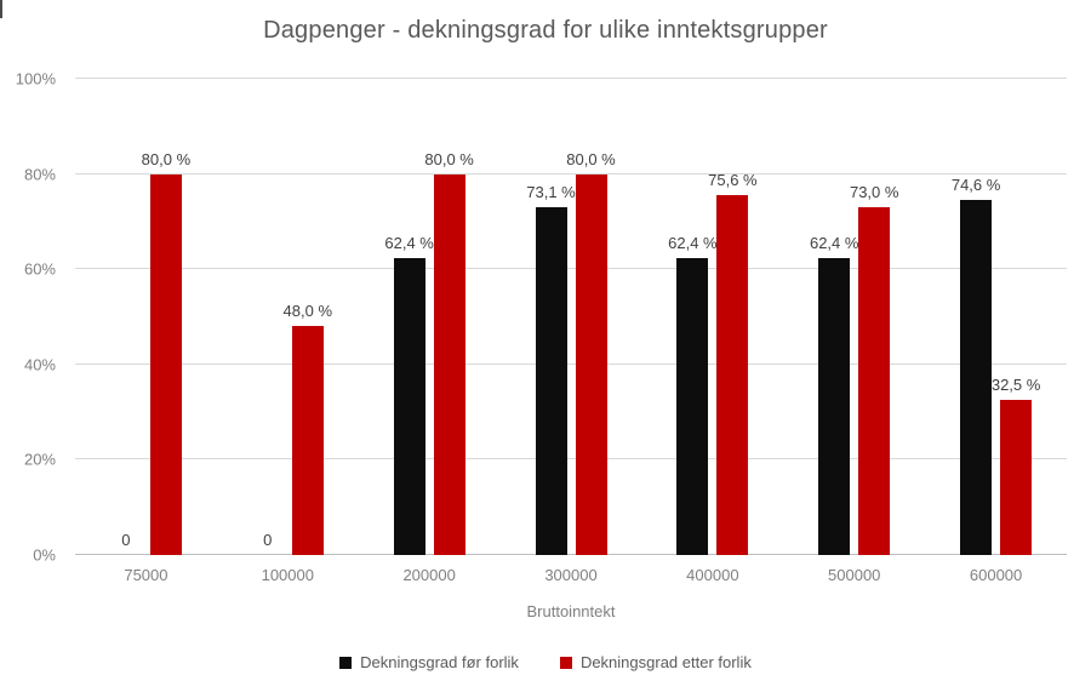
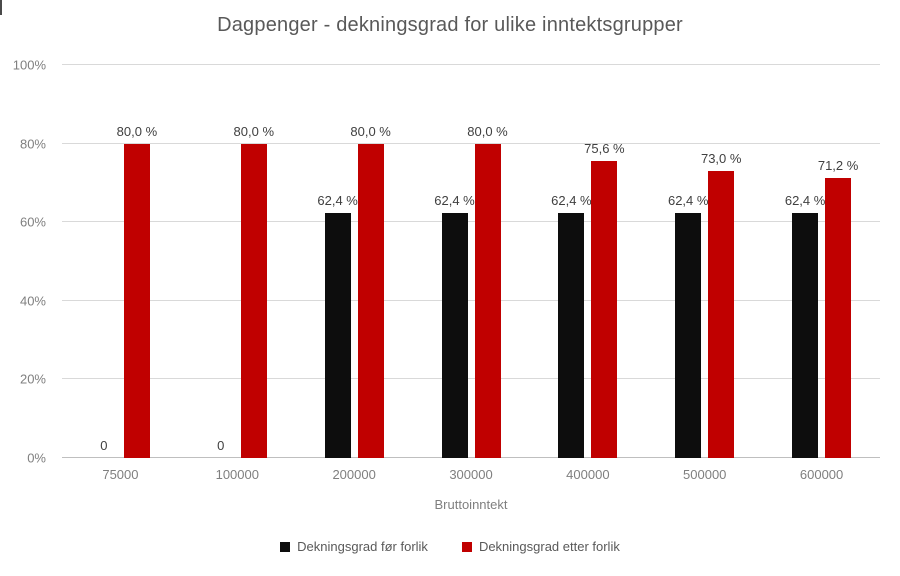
Dekningsgrad etter forlik/100000: 48,0 -> 80,0
Dekningsgrad før forlik/300000: 73,1 -> 62,4
Dekningsgrad før forlik/600000: 74,6 -> 62,4
Dekningsgrad etter forlik/600000: 32,5 -> 71,2
